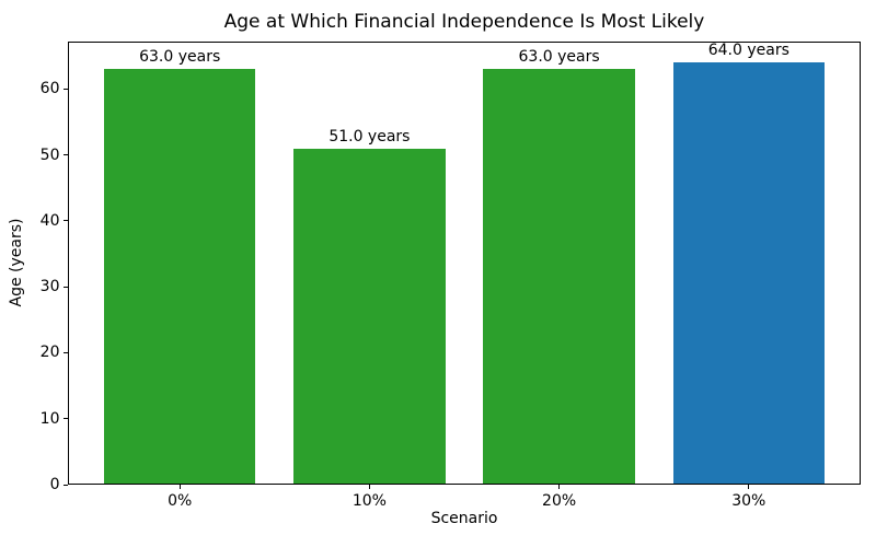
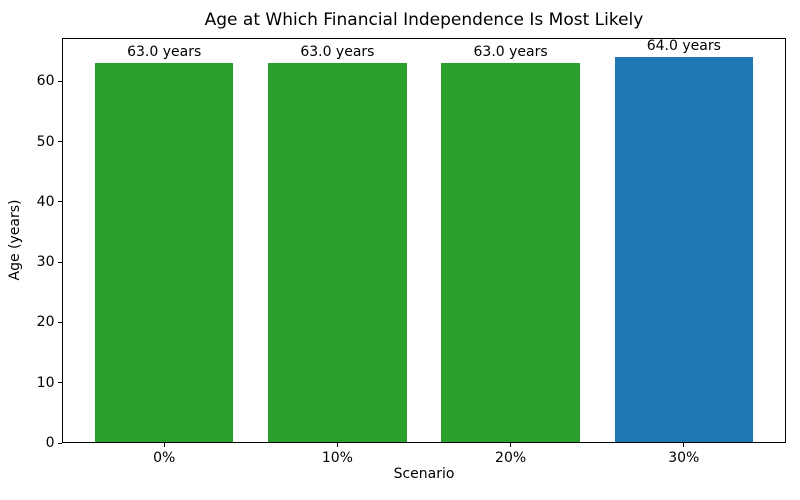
10%: 51.0 -> 63.0
